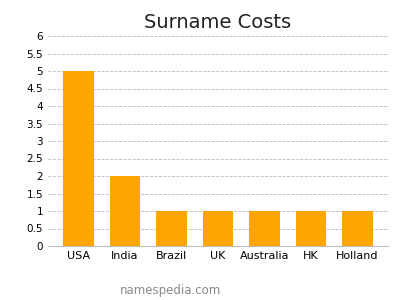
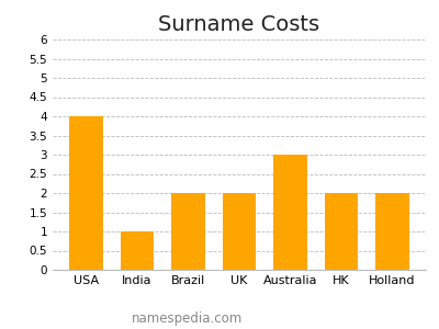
USA: 5 -> 4
India: 2 -> 1
Brazil: 1 -> 2
UK: 1 -> 2
Australia: 1 -> 3
HK: 1 -> 2
Holland: 1 -> 2
